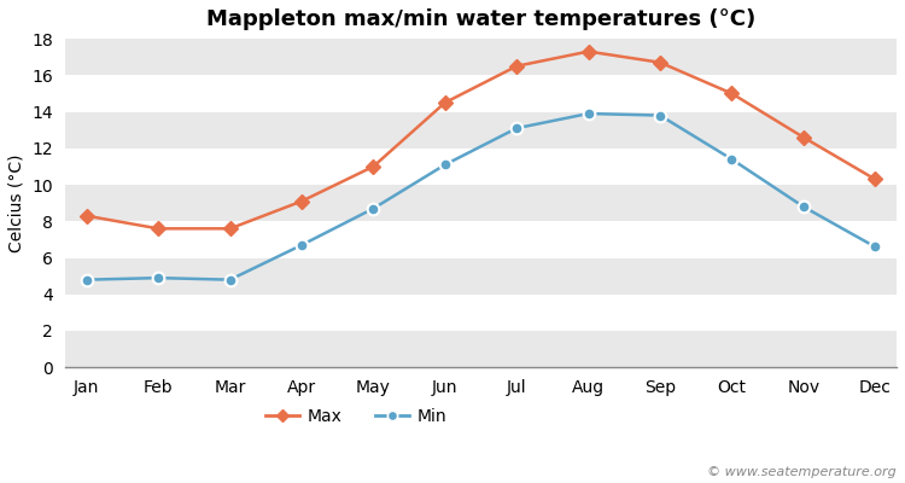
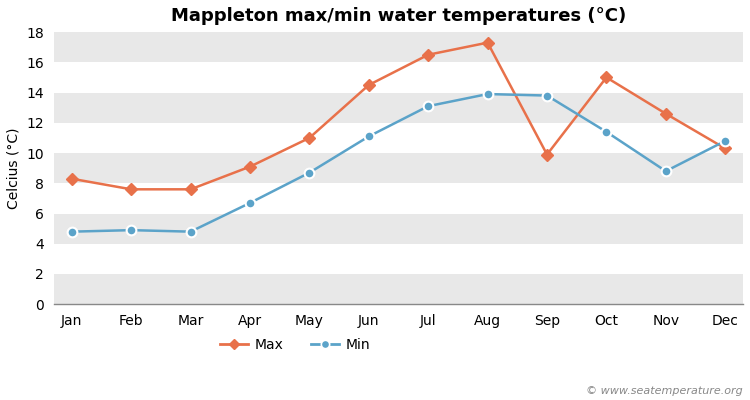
Max/Sep: 16.7 -> 9.9
Min/Dec: 6.6 -> 10.8
